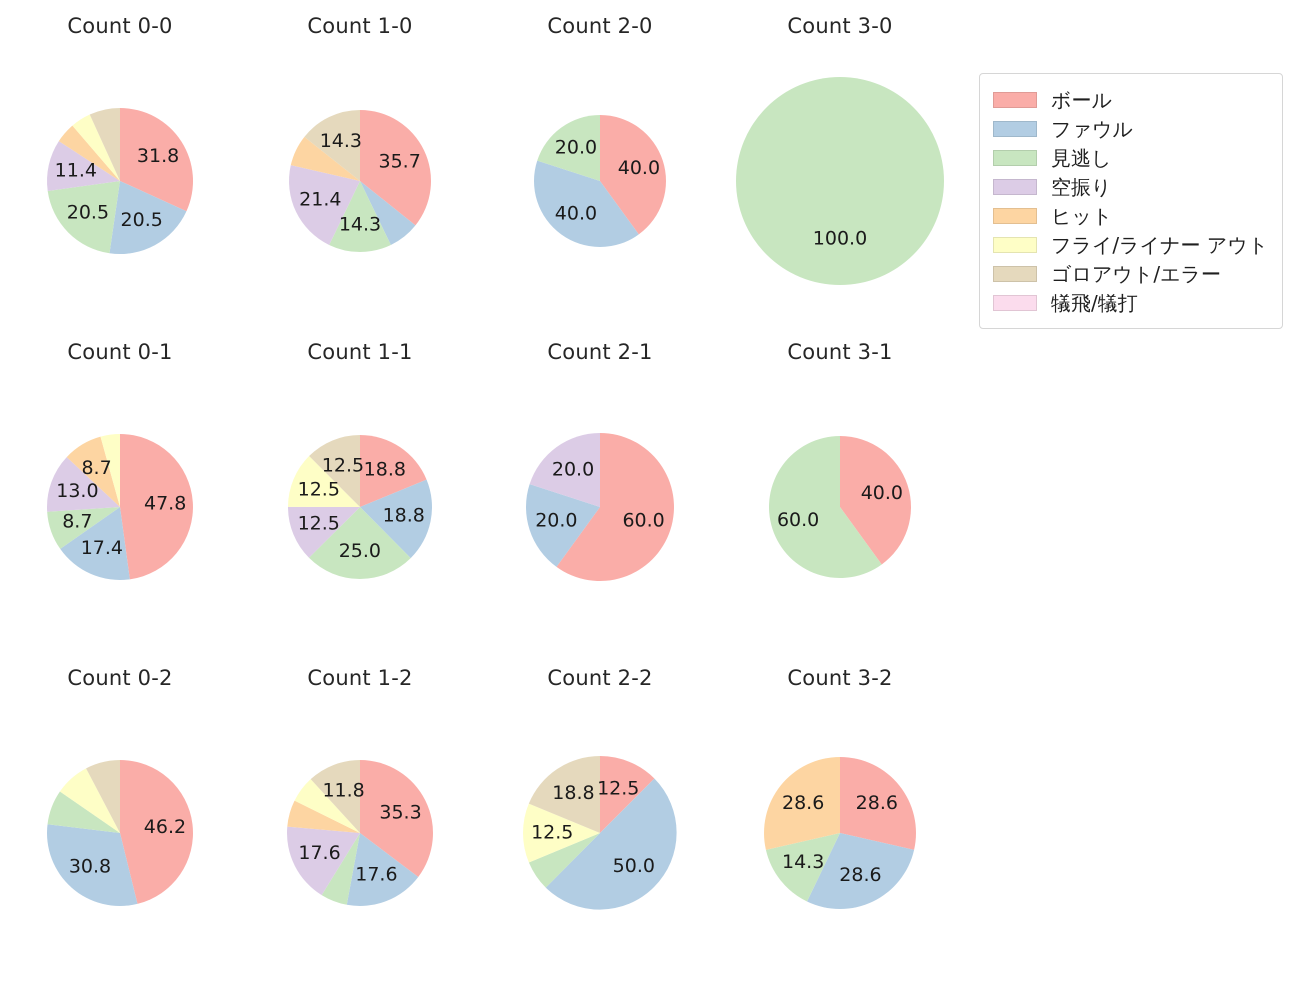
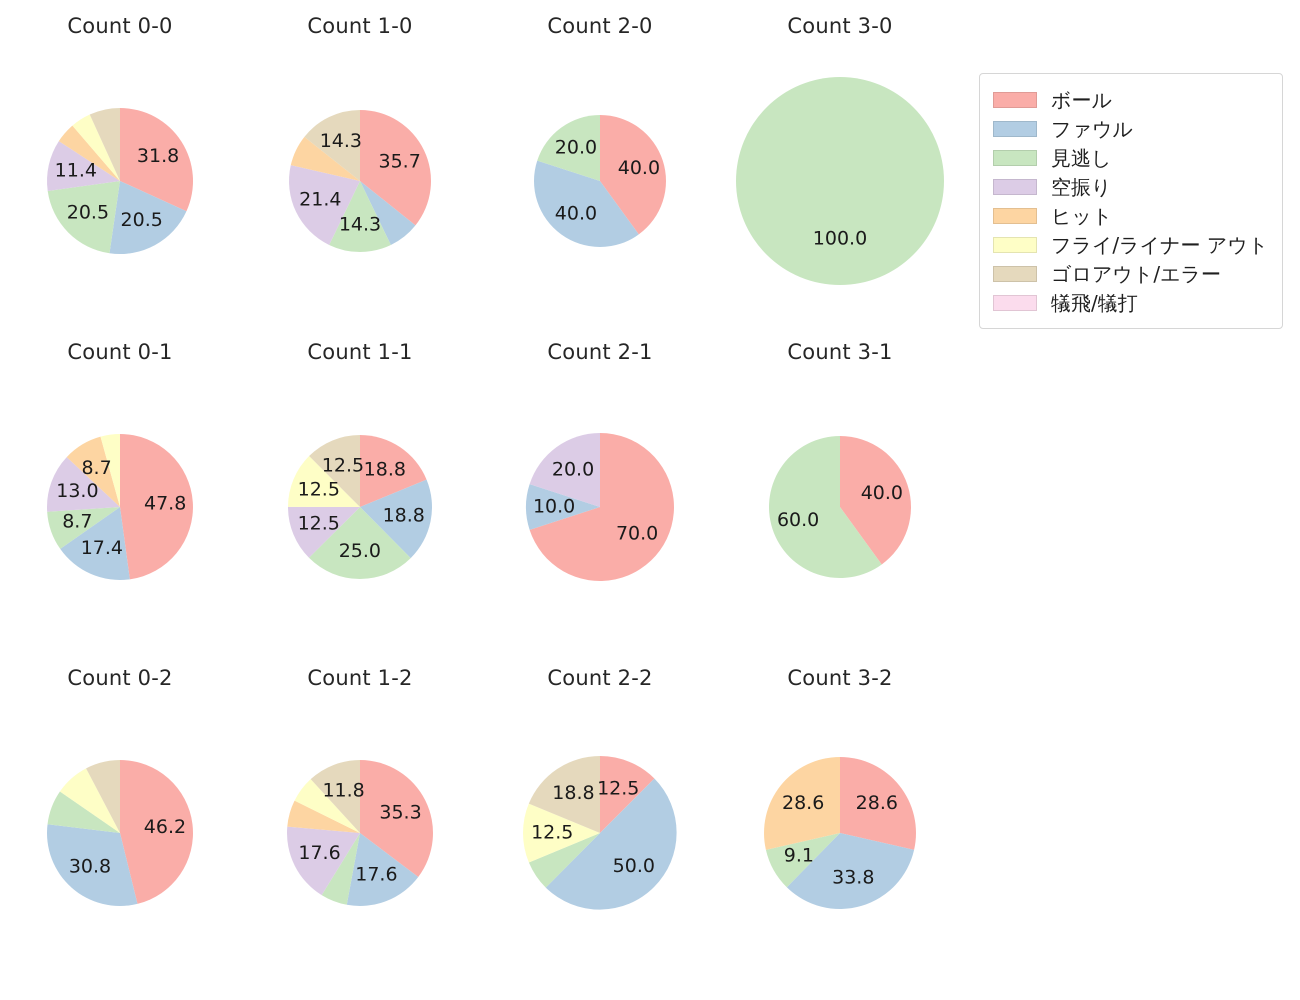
Count 2-1/ボール: 60.0 -> 70.0
Count 2-1/ファウル: 20.0 -> 10.0
Count 3-2/ファウル: 28.6 -> 33.8
Count 3-2/見逃し: 14.3 -> 9.1
